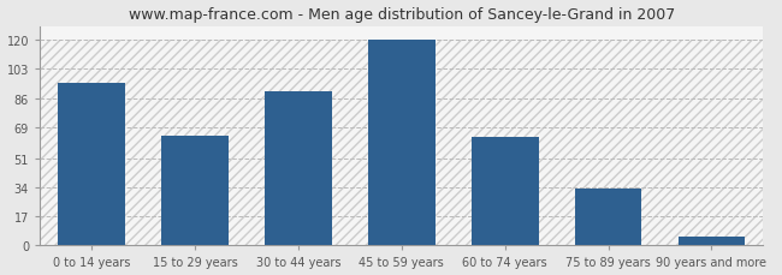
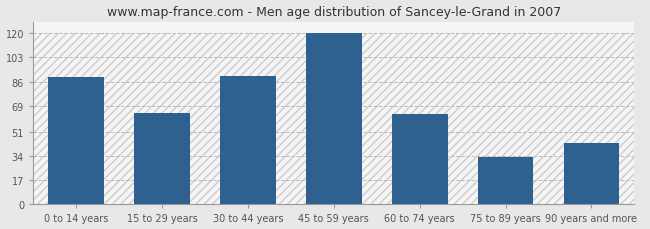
0 to 14 years: 95 -> 89
90 years and more: 5 -> 43
